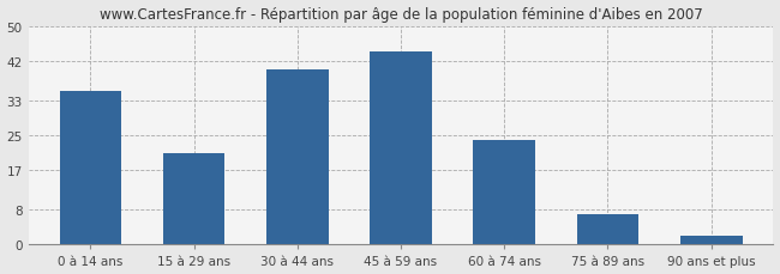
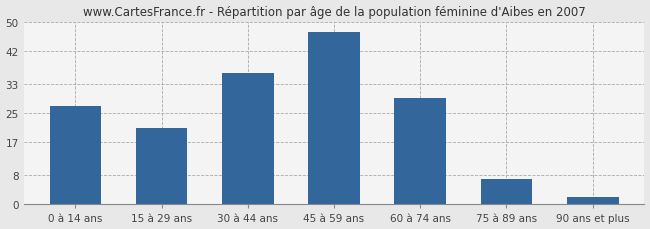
0 à 14 ans: 35 -> 27
30 à 44 ans: 40 -> 36
45 à 59 ans: 44 -> 47
60 à 74 ans: 24 -> 29
